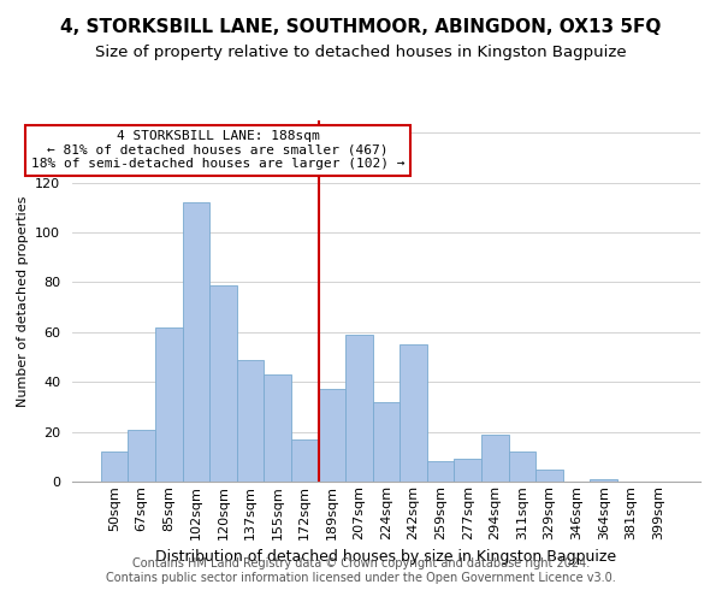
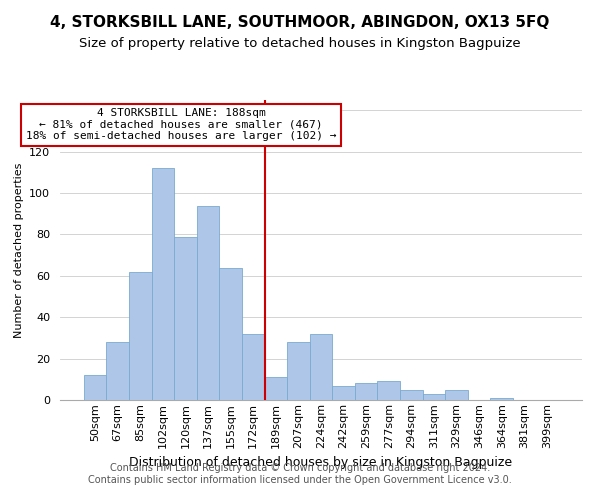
67sqm: 21 -> 28
137sqm: 49 -> 94
155sqm: 43 -> 64
172sqm: 17 -> 32
189sqm: 37 -> 11
207sqm: 59 -> 28
242sqm: 55 -> 7
294sqm: 19 -> 5
311sqm: 12 -> 3
